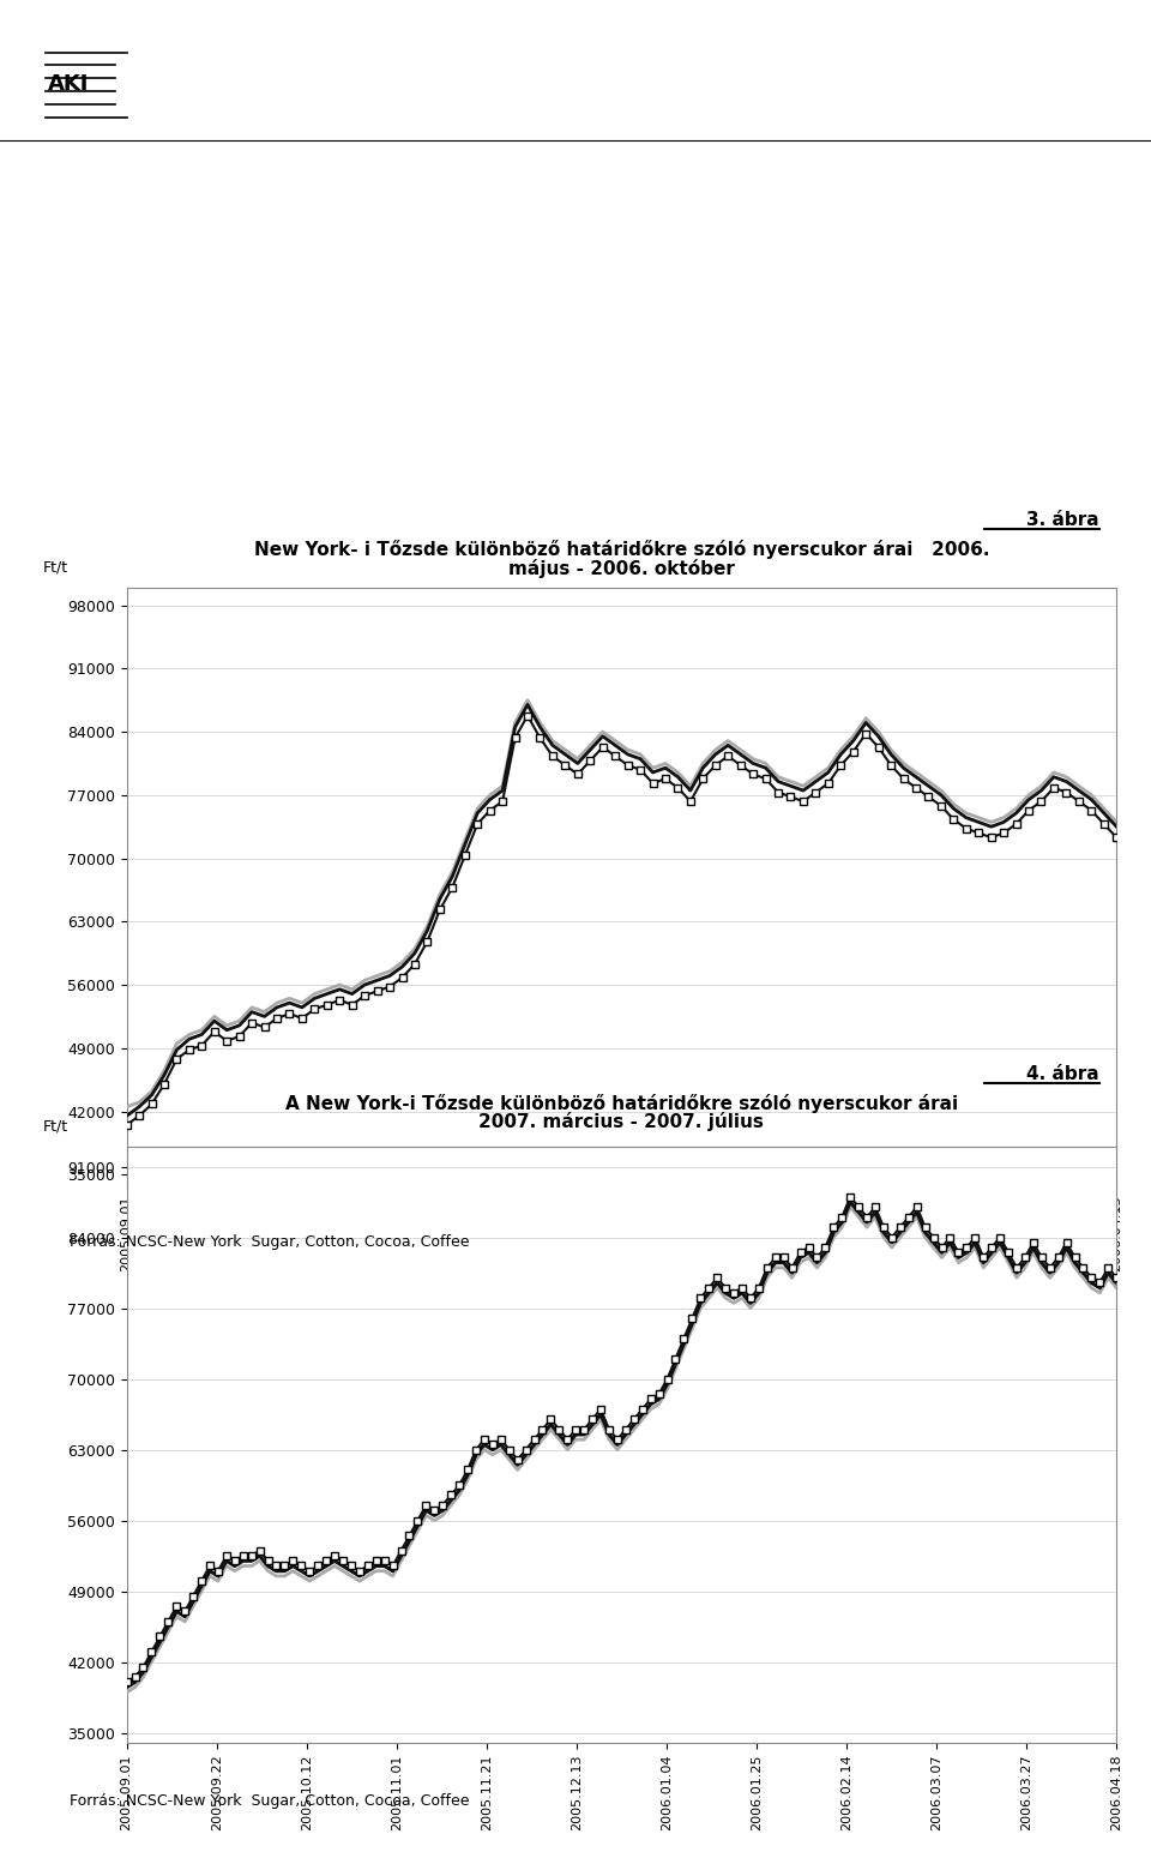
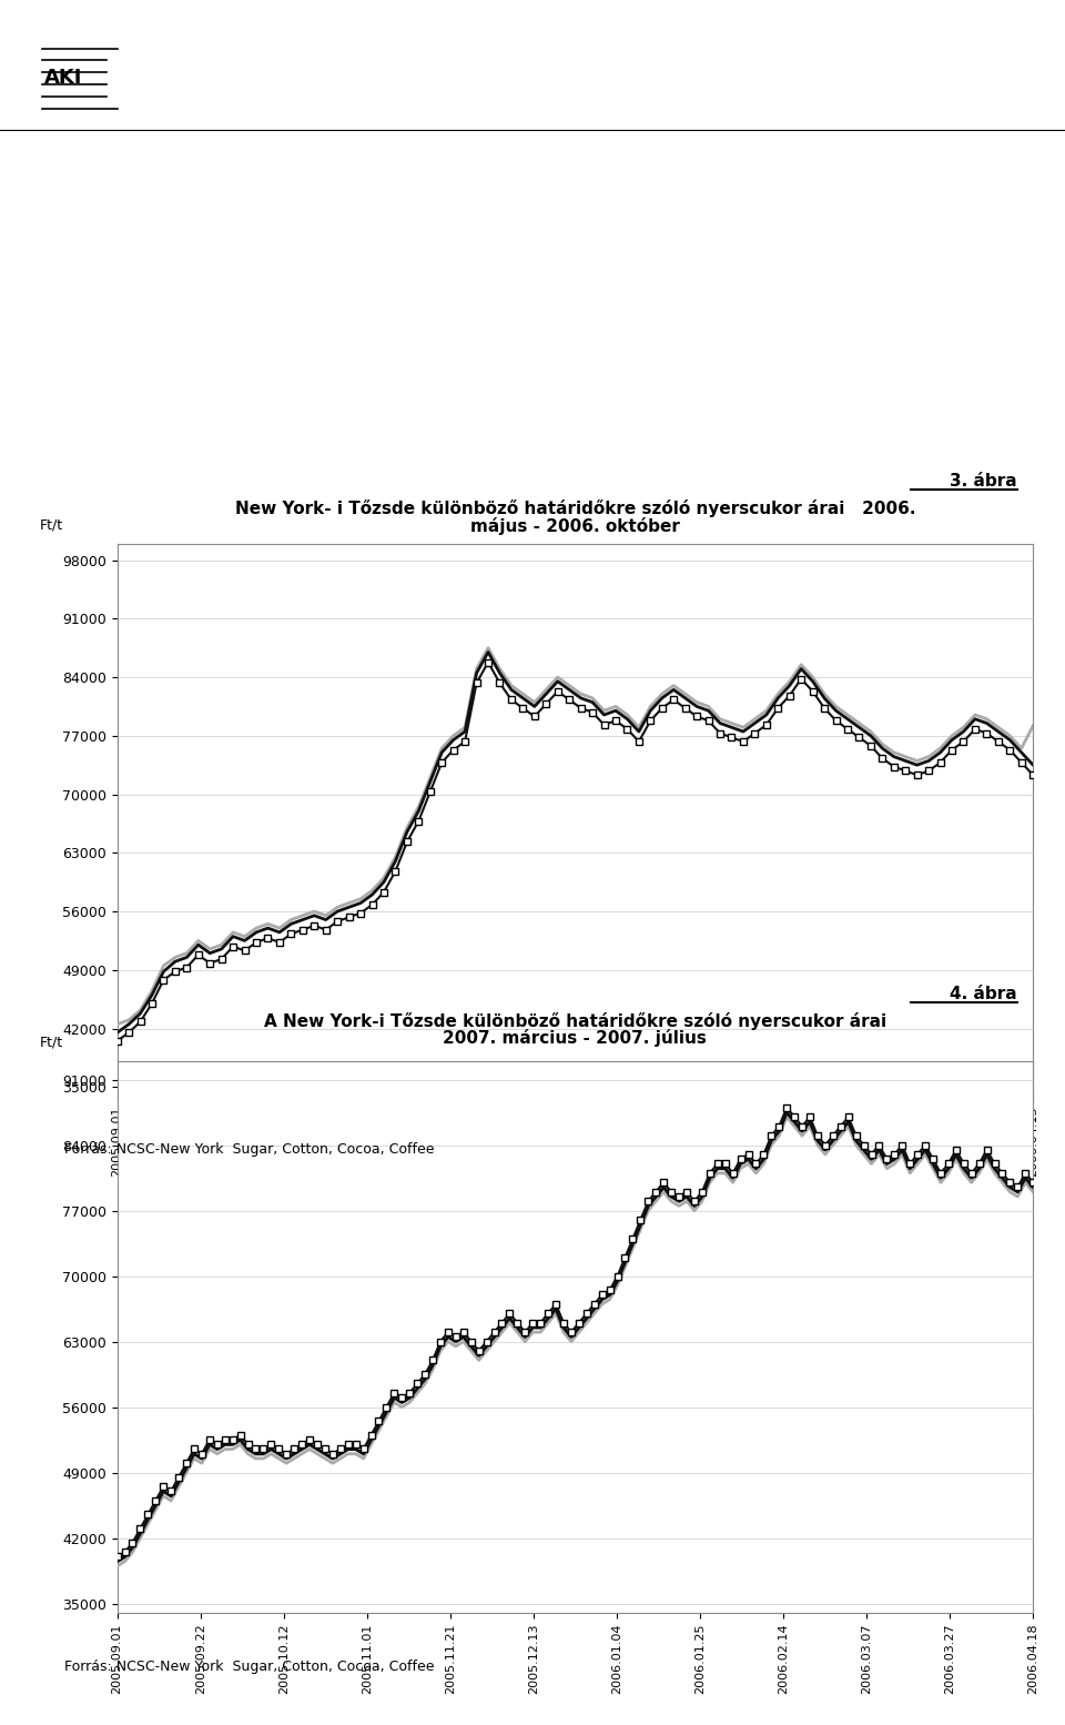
2006. május/2006.04.13: 74000 -> 78200
